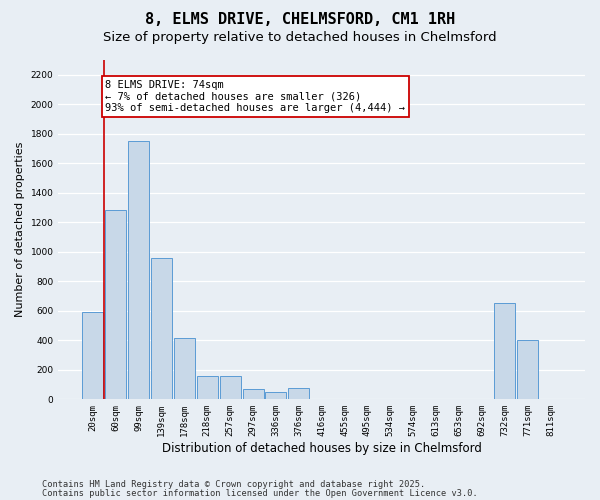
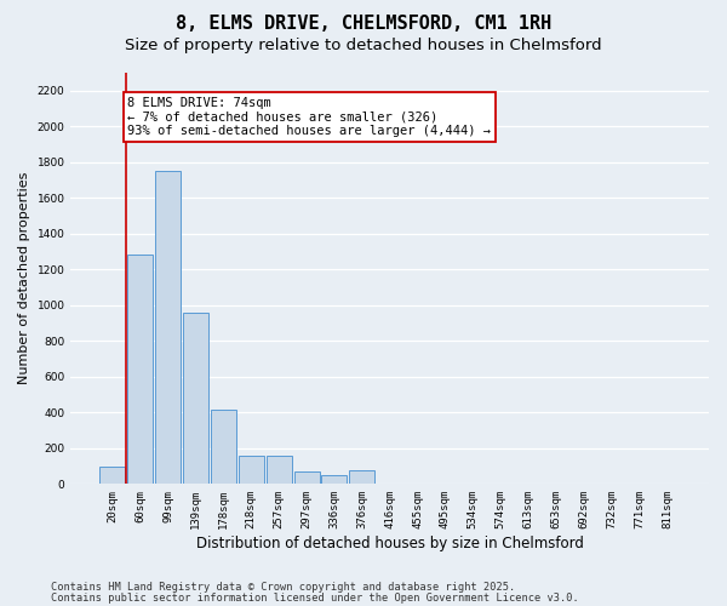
20sqm: 590 -> 100
732sqm: 650 -> 0
771sqm: 400 -> 0
